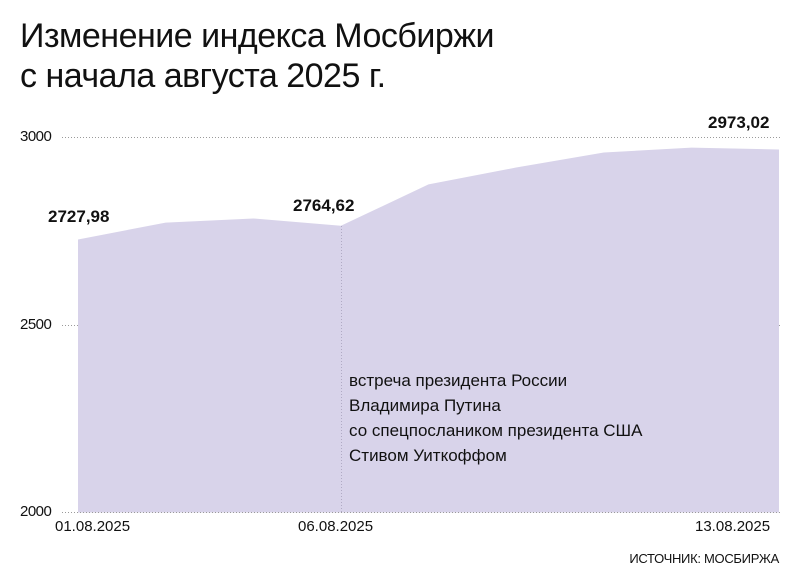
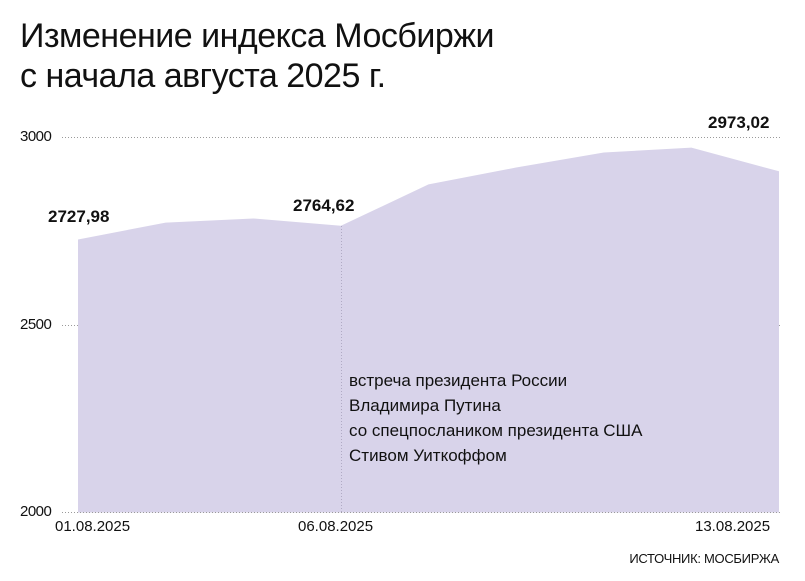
13.08.2025: 2970 -> 2910
